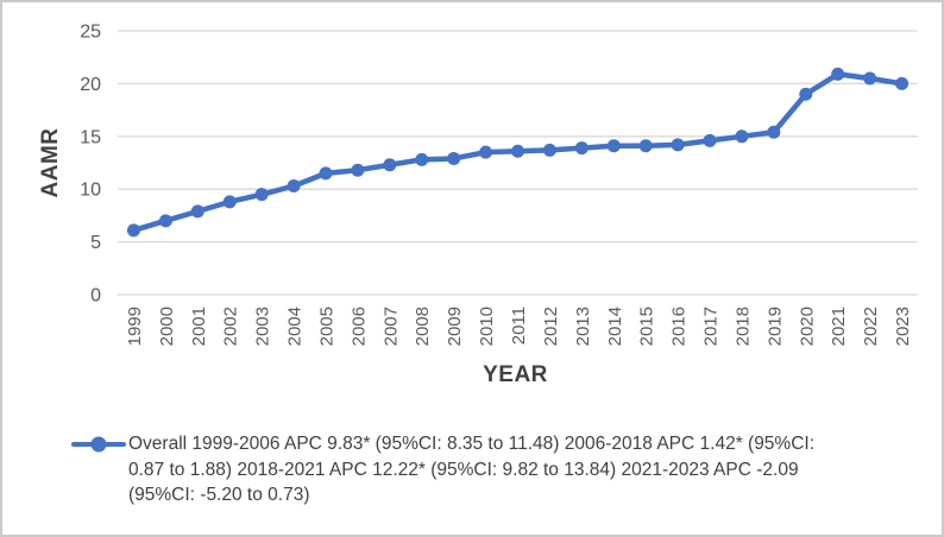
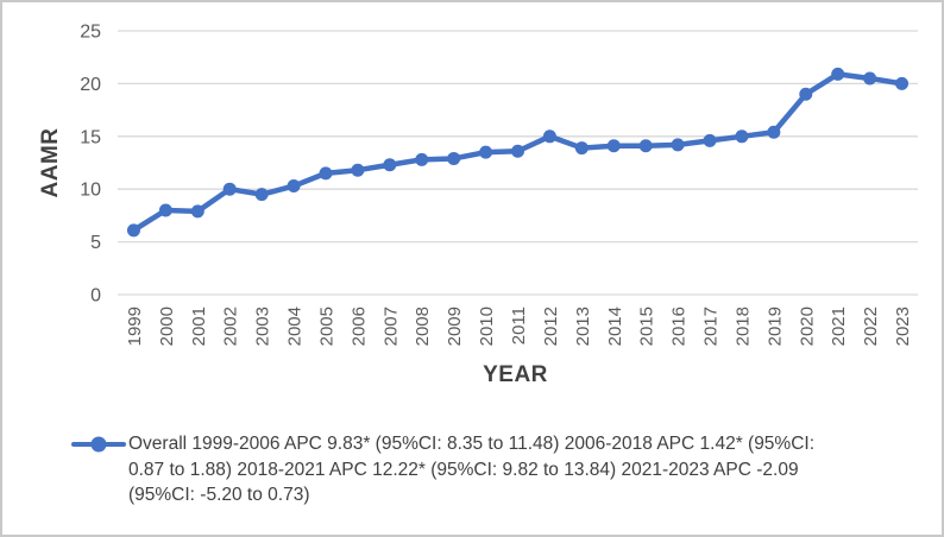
2000: 7 -> 8
2002: 9 -> 10
2012: 14 -> 15
